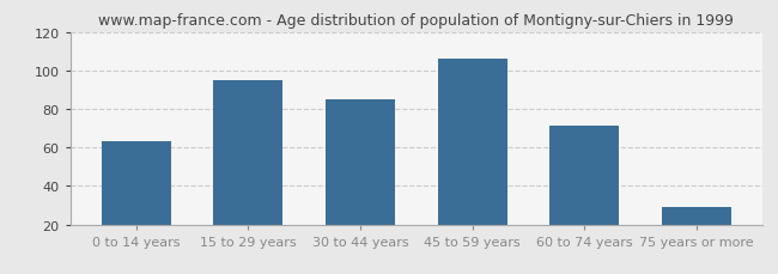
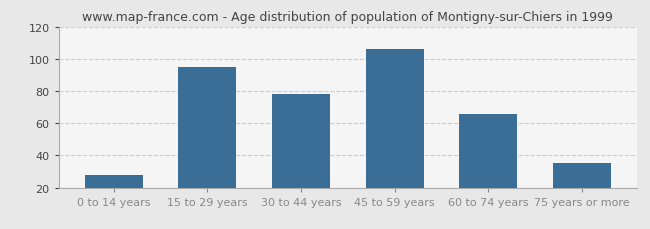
0 to 14 years: 63 -> 28
30 to 44 years: 85 -> 78
60 to 74 years: 71 -> 66
75 years or more: 29 -> 35
